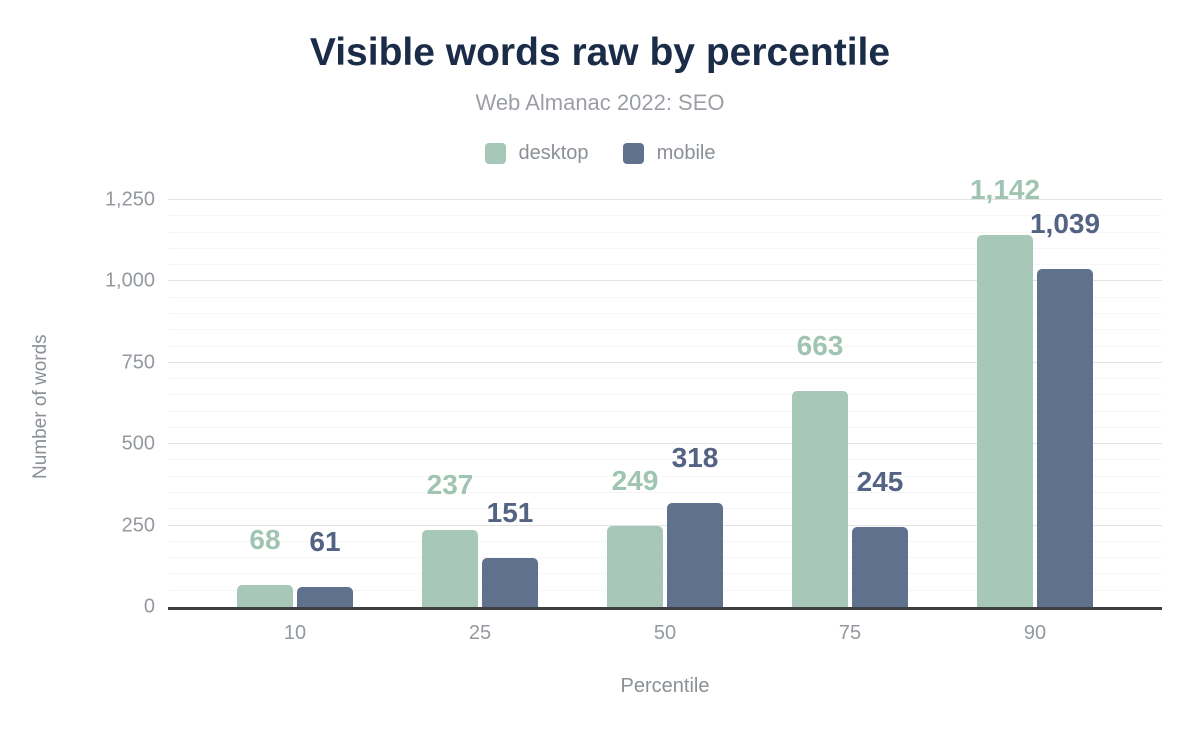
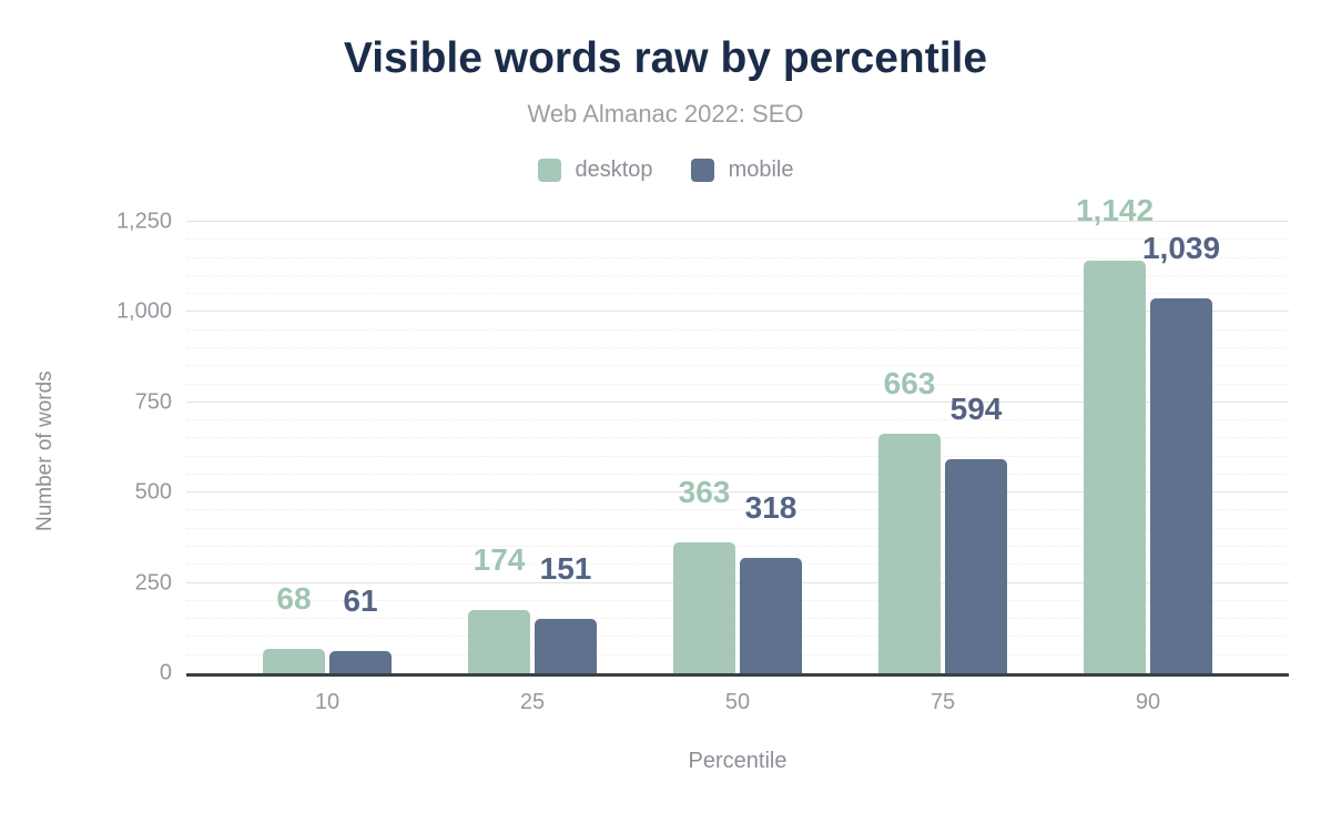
desktop/25: 237 -> 174
desktop/50: 249 -> 363
mobile/75: 245 -> 594
